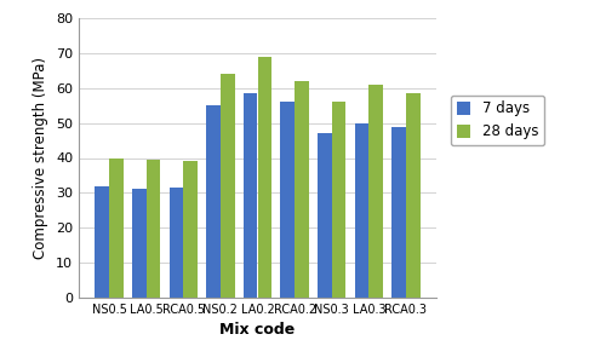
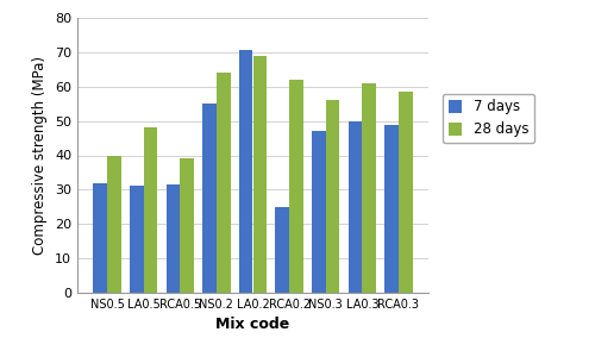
28 days/LA0.5: 39.5 -> 48.0
7 days/LA0.2: 58.5 -> 70.5
7 days/RCA0.2: 56.0 -> 25.0
